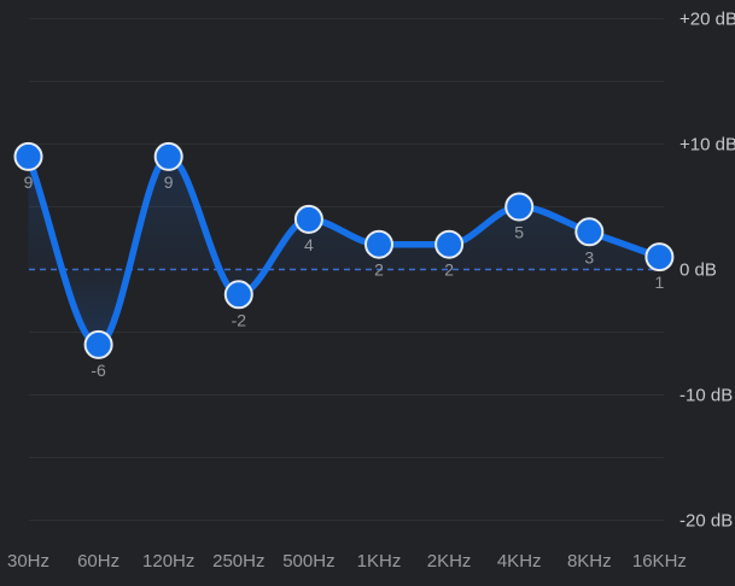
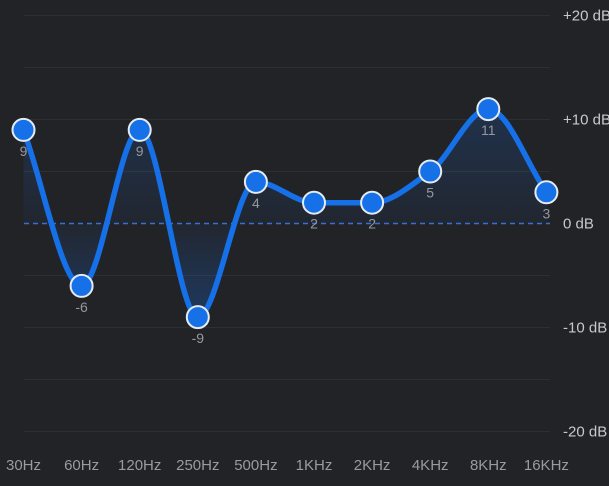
250Hz: -2 -> -9
8KHz: 3 -> 11
16KHz: 1 -> 3
